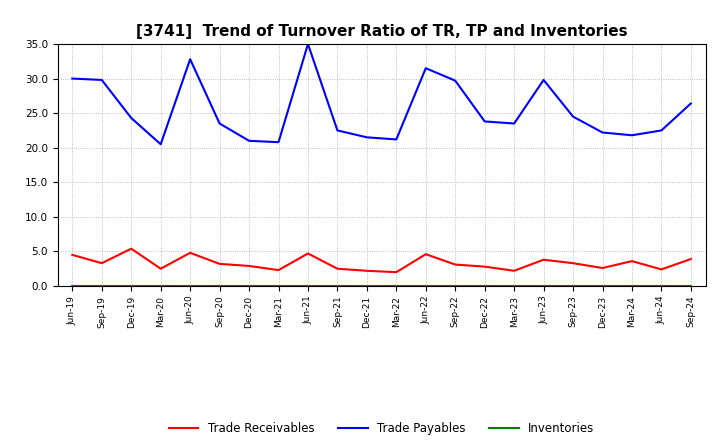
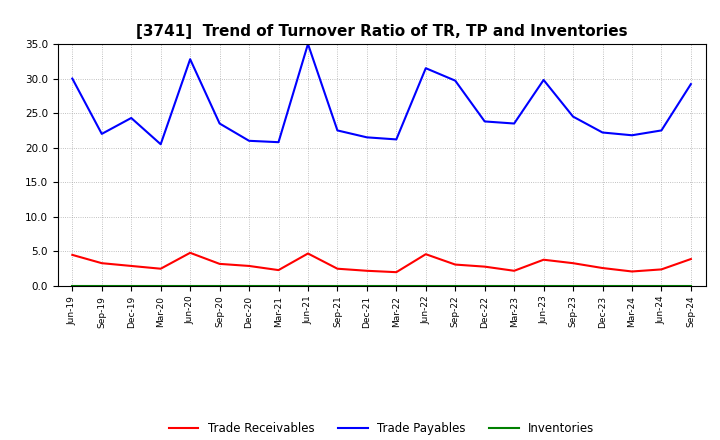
Trade Payables/Sep-19: 29.8 -> 22.0
Trade Receivables/Dec-19: 5.4 -> 2.9
Trade Receivables/Mar-24: 3.6 -> 2.1
Trade Payables/Sep-24: 26.4 -> 29.2
